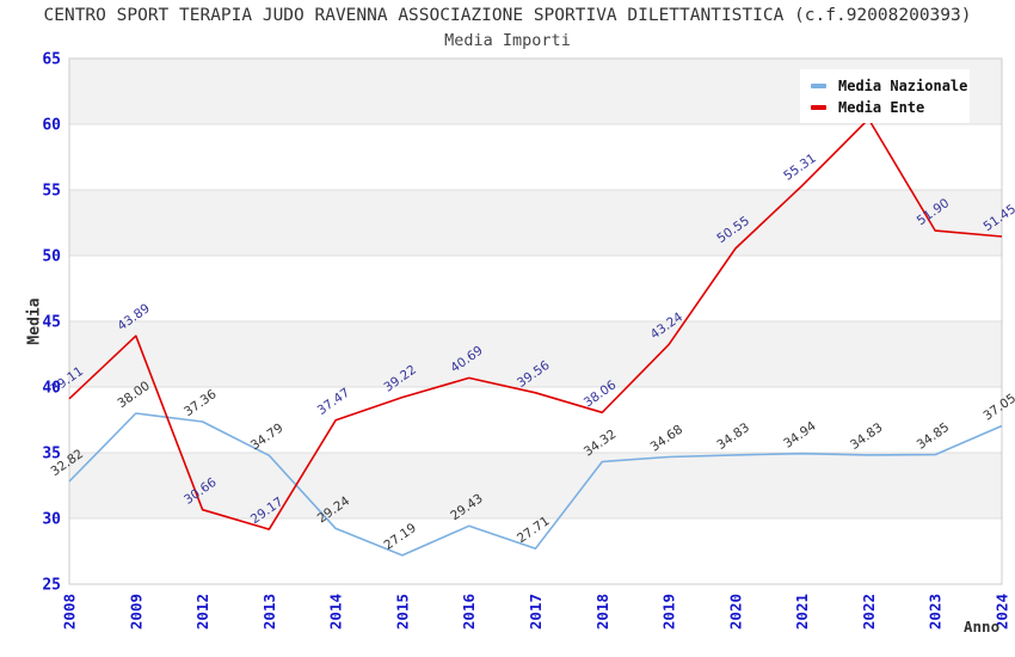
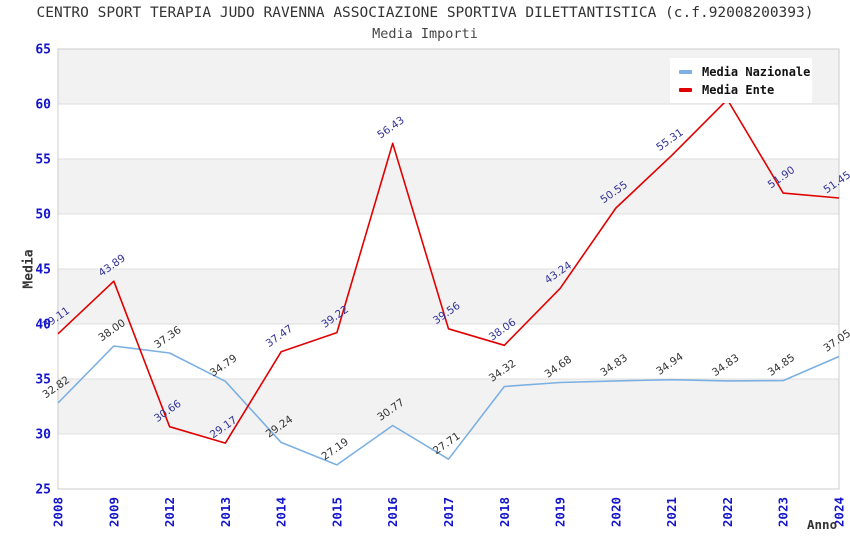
Media Nazionale/2016: 29.43 -> 30.77
Media Ente/2016: 40.69 -> 56.43
